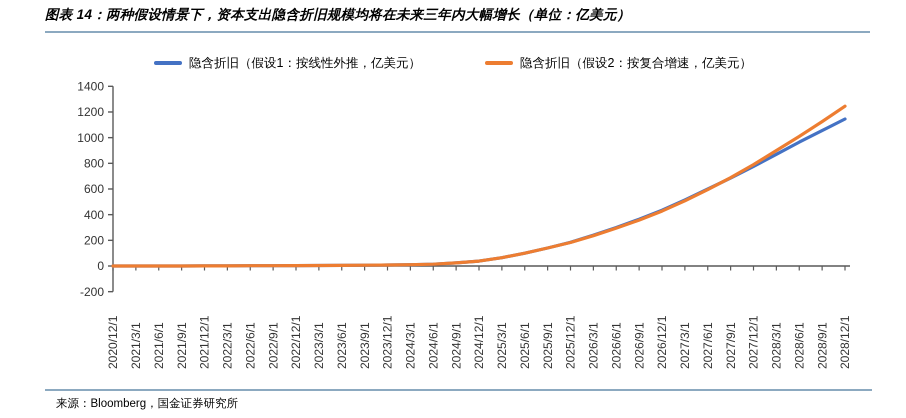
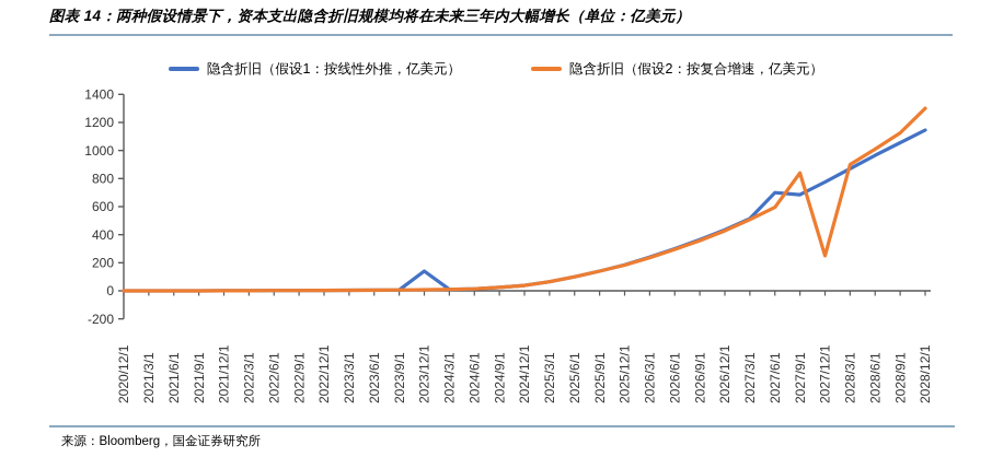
隐含折旧（假设1：按线性外推，亿美元）/2023/12/1: 10 -> 140
隐含折旧（假设1：按线性外推，亿美元）/2027/6/1: 600 -> 700
隐含折旧（假设2：按复合增速，亿美元）/2027/9/1: 690 -> 840
隐含折旧（假设2：按复合增速，亿美元）/2027/12/1: 790 -> 250
隐含折旧（假设2：按复合增速，亿美元）/2028/12/1: 1240 -> 1300
